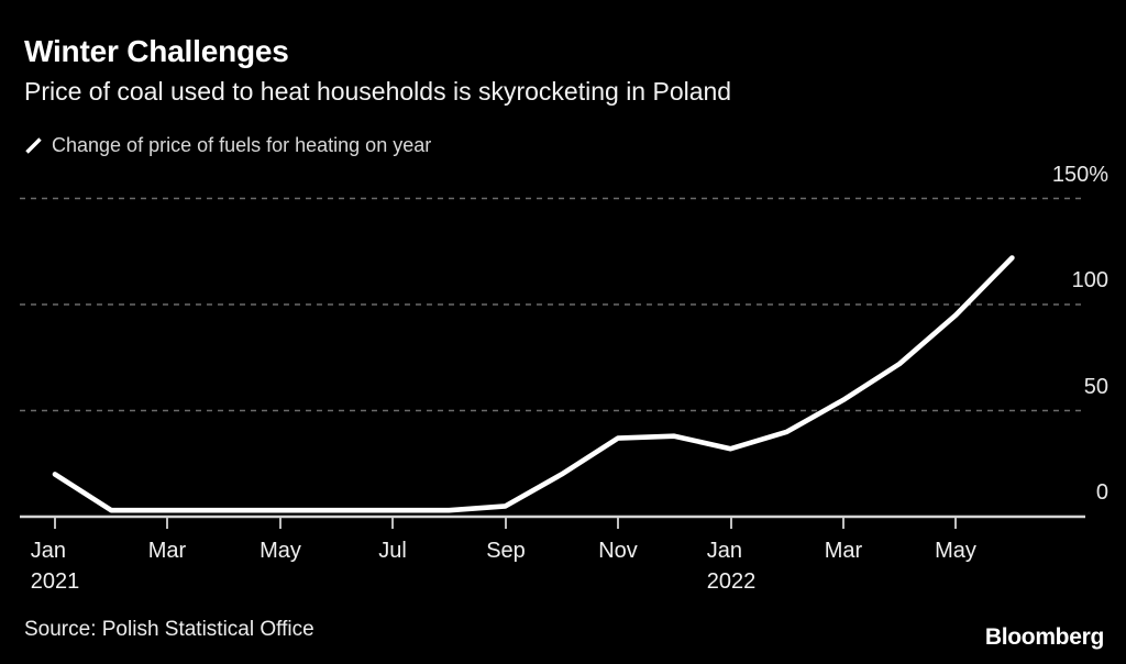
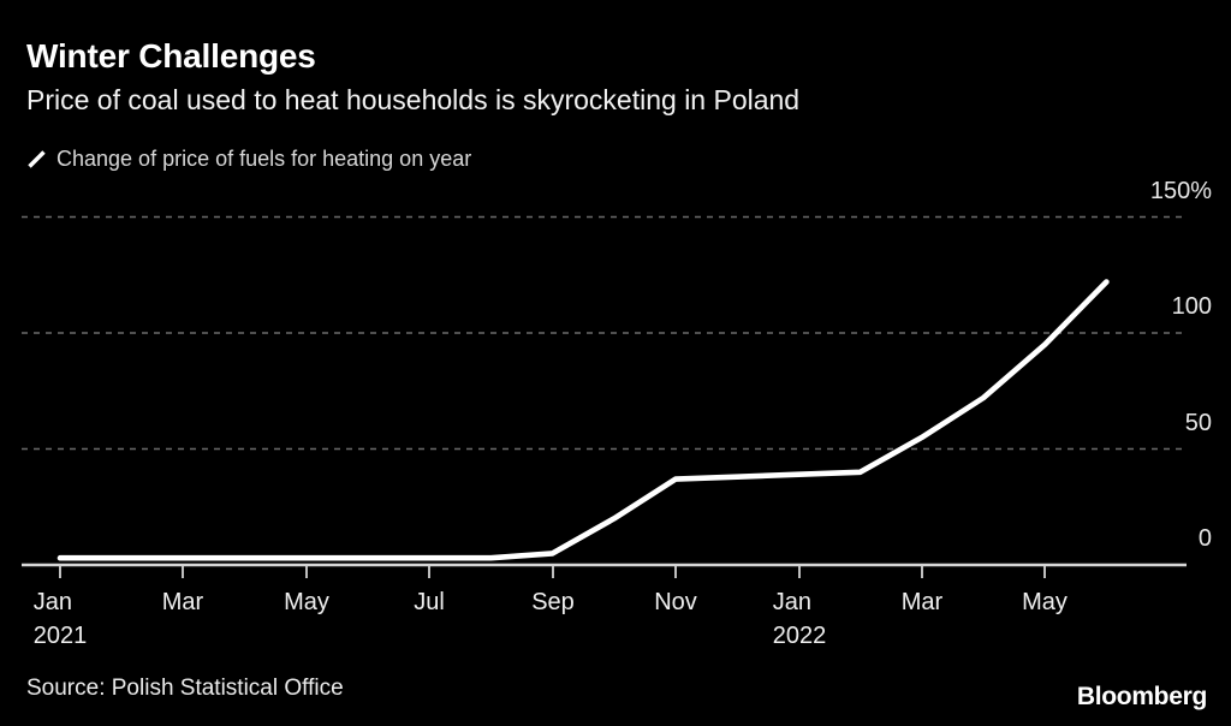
Jan 2021: 20% -> 3%
Jan 2022: 32% -> 39%
